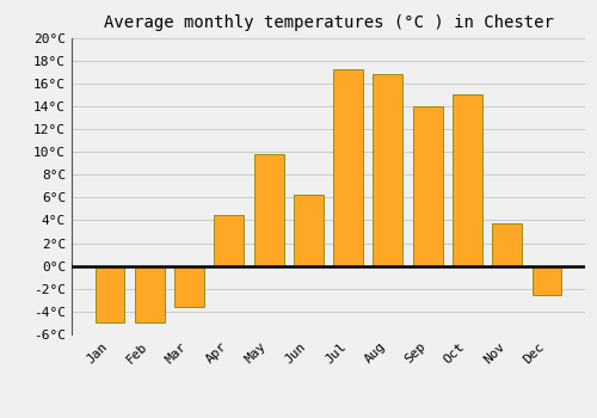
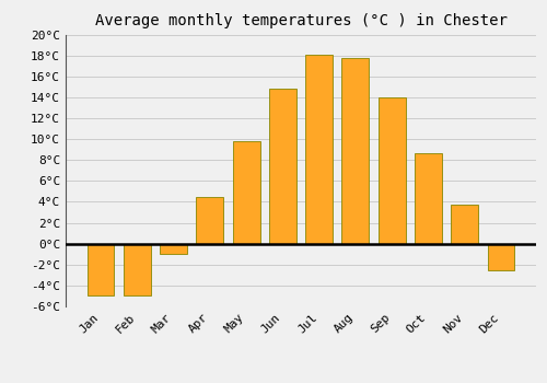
Mar: -3.6°C -> -1.0°C
Jun: 6.2°C -> 14.8°C
Jul: 17.2°C -> 18.1°C
Aug: 16.8°C -> 17.8°C
Oct: 15.0°C -> 8.7°C
